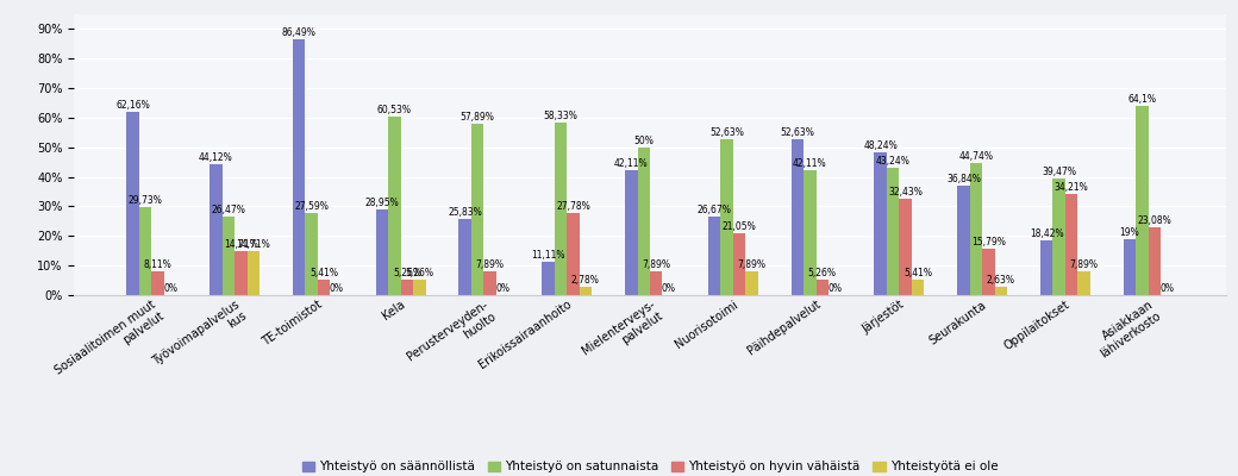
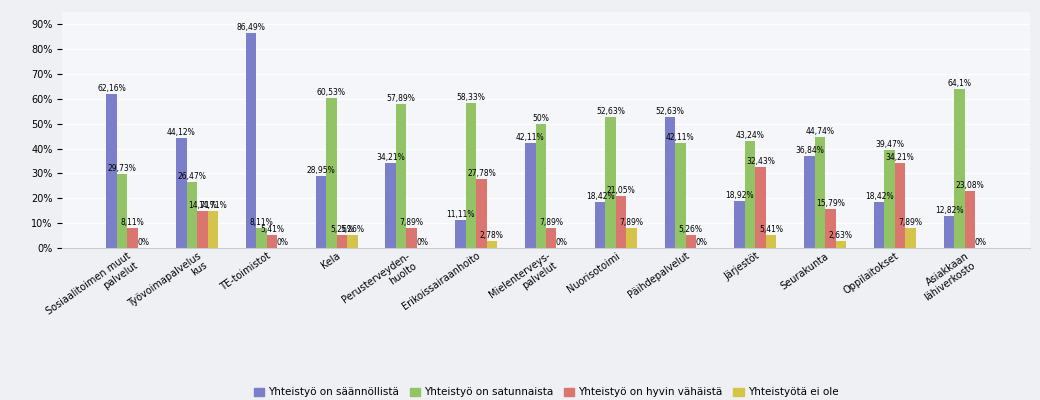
Yhteistyö on satunnaista/TE-toimistot: 27,59% -> 8,11%
Yhteistyö on säännöllistä/Perusterveyden- huolto: 25,83% -> 34,21%
Yhteistyö on säännöllistä/Nuorisotoimi: 26,67% -> 18,42%
Yhteistyö on säännöllistä/Järjestöt: 48,24% -> 18,92%
Yhteistyö on säännöllistä/Asiakkaan lähiverkosto: 19% -> 12,82%
